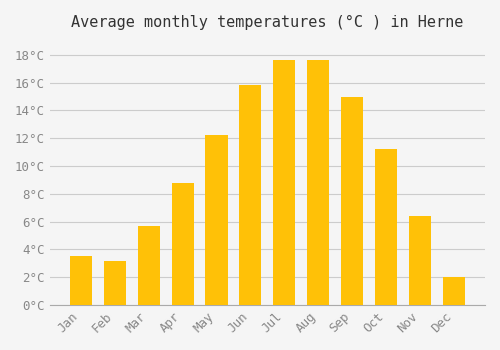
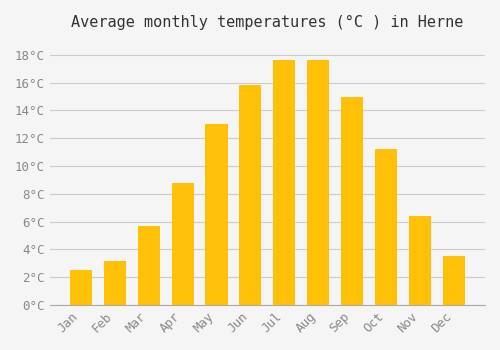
Jan: 3.5°C -> 2.5°C
May: 12.2°C -> 13.0°C
Dec: 2.0°C -> 3.5°C
